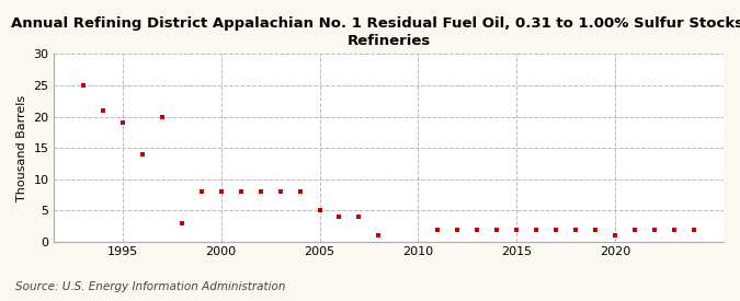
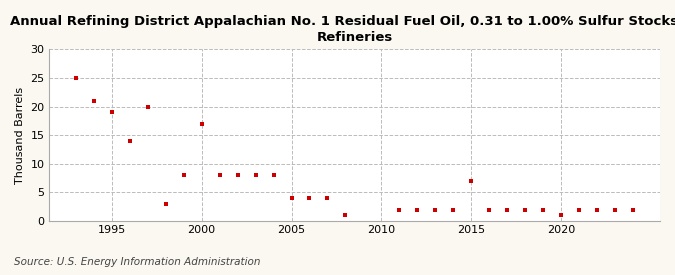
2000: 8 -> 17
2005: 5 -> 4
2015: 2 -> 7
